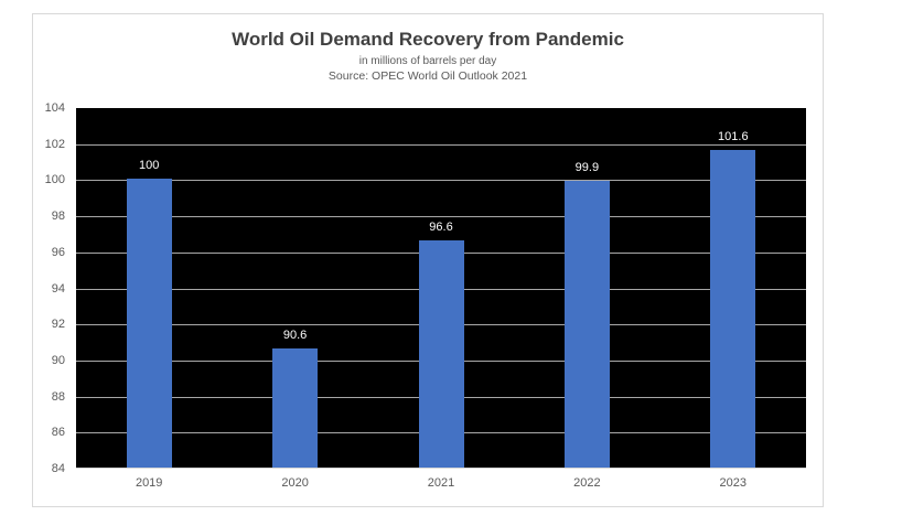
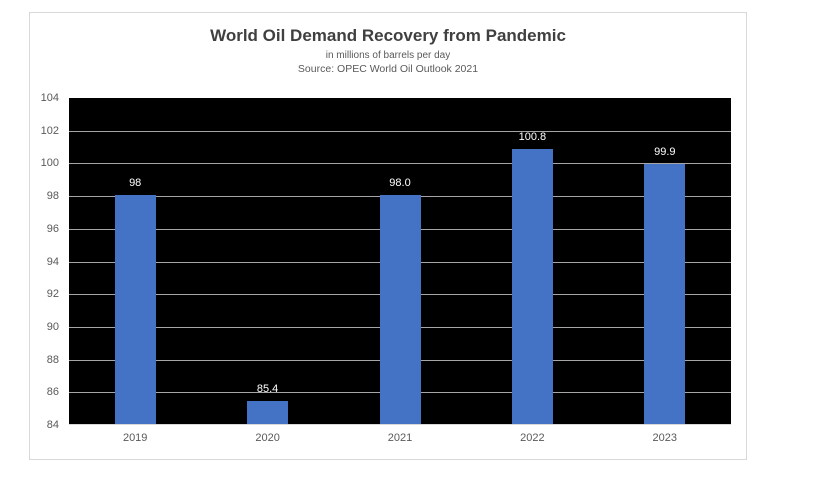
2019: 100 -> 98
2020: 90.6 -> 85.4
2021: 96.6 -> 98.0
2022: 99.9 -> 100.8
2023: 101.6 -> 99.9
